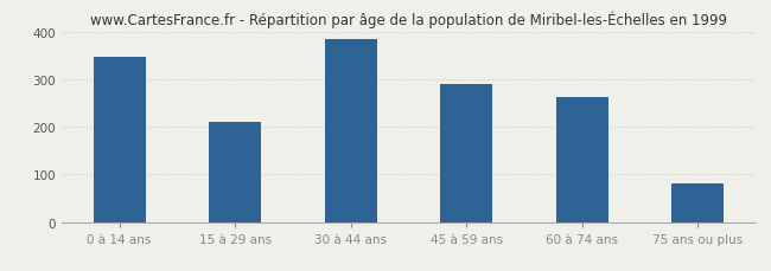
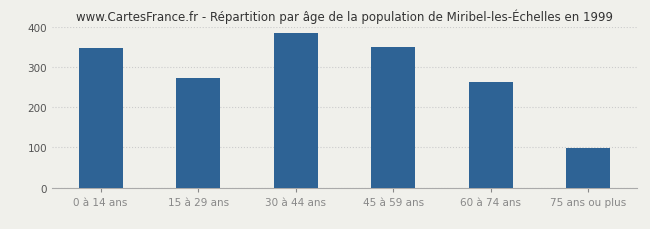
15 à 29 ans: 210 -> 273
45 à 59 ans: 290 -> 350
75 ans ou plus: 80 -> 99
